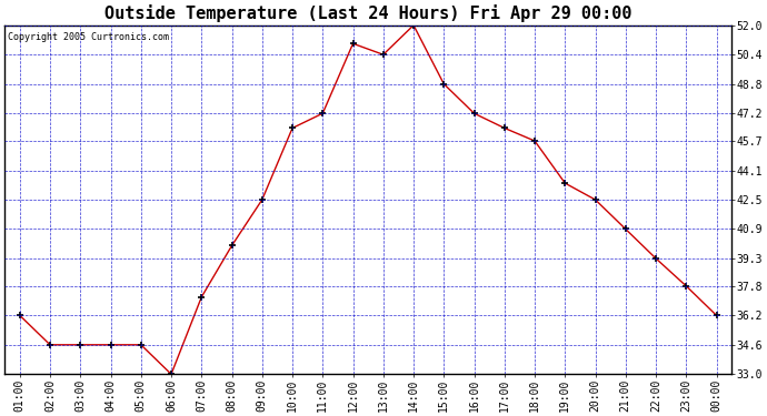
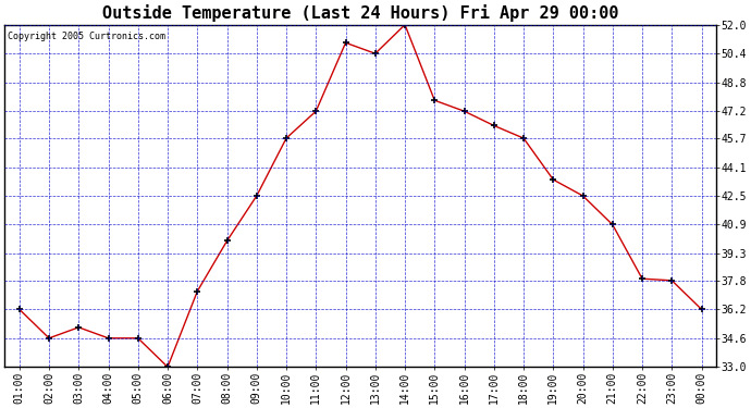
03:00: 34.6 -> 35.2
10:00: 46.4 -> 45.7
15:00: 48.8 -> 47.8
22:00: 39.3 -> 37.9
